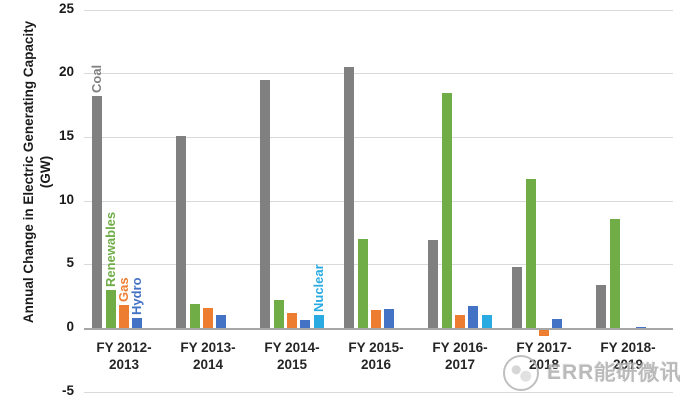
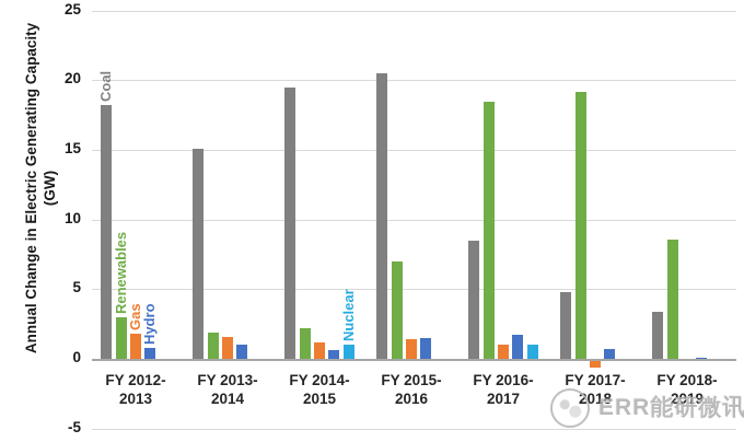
Coal/FY 2016-2017: 6.9 -> 8.5
Renewables/FY 2017-2018: 11.7 -> 19.2
